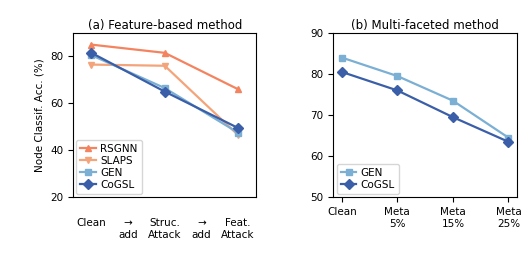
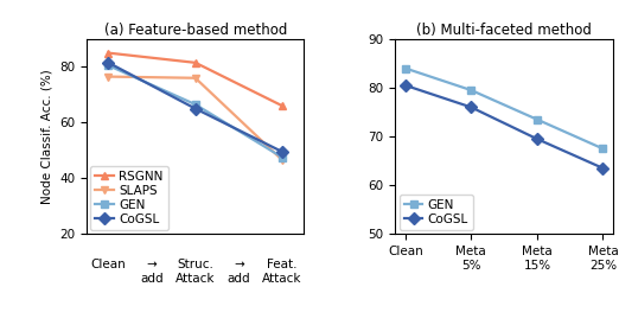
(b) Multi-faceted method/GEN/Meta 25%: 64.5 -> 67.5
